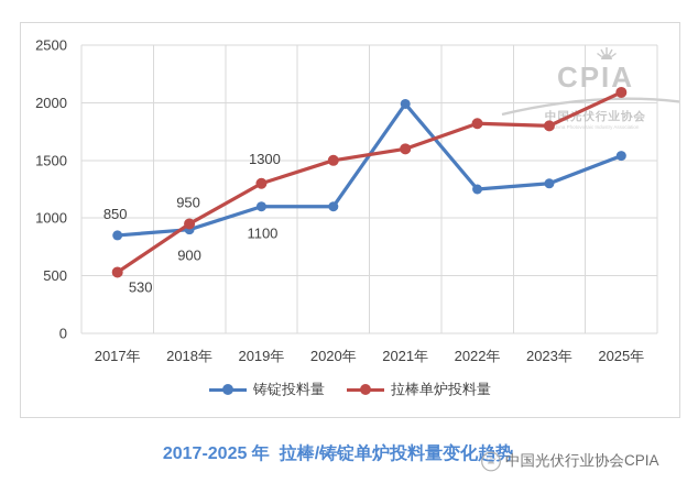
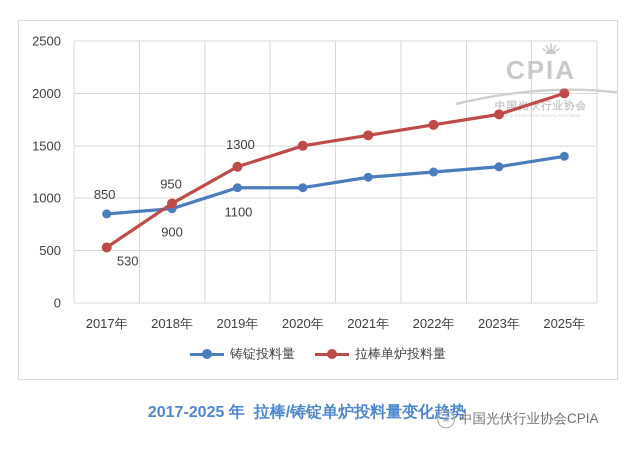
铸锭投料量/2021年: 1990 -> 1200
拉棒单炉投料量/2022年: 1820 -> 1700
铸锭投料量/2025年: 1540 -> 1400
拉棒单炉投料量/2025年: 2090 -> 2000
